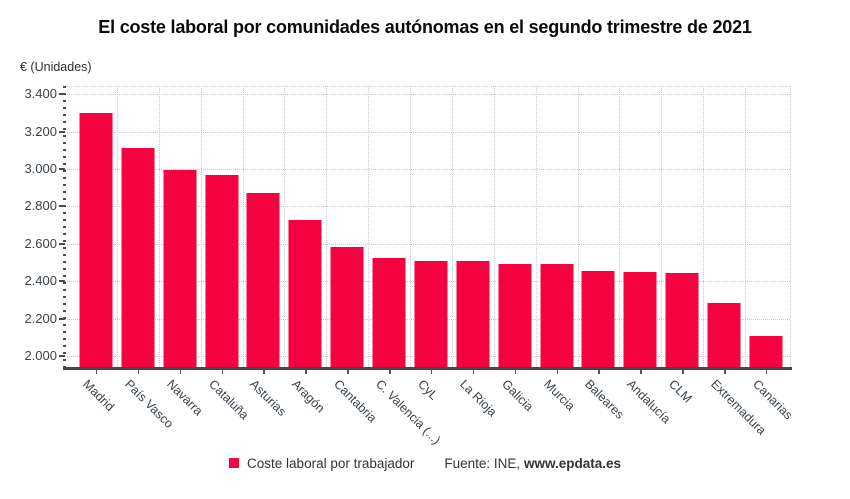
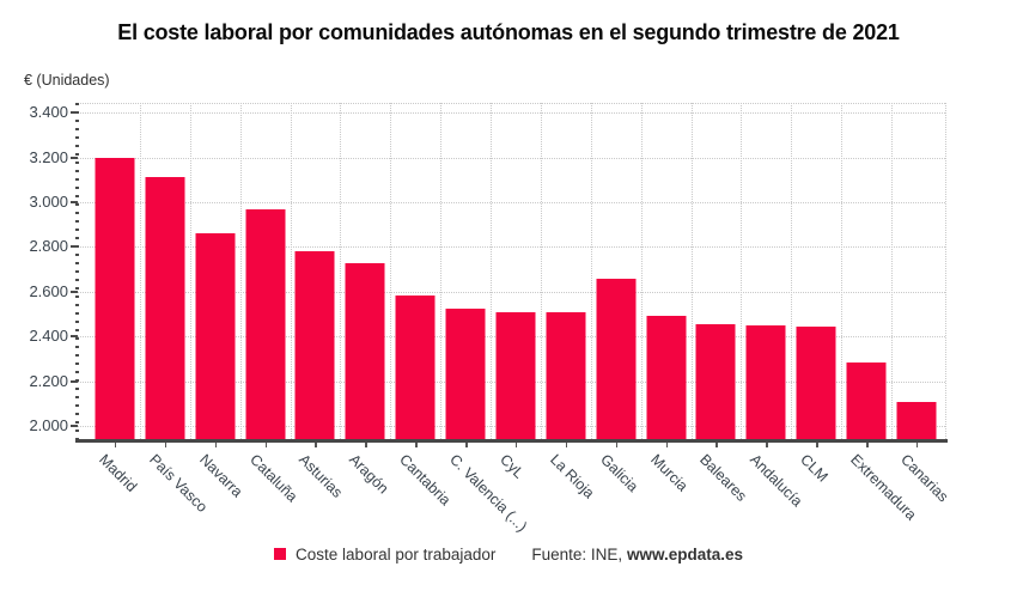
Madrid: 3300 -> 3200
Navarra: 3000 -> 2860
Asturias: 2870 -> 2780
Galicia: 2490 -> 2660
